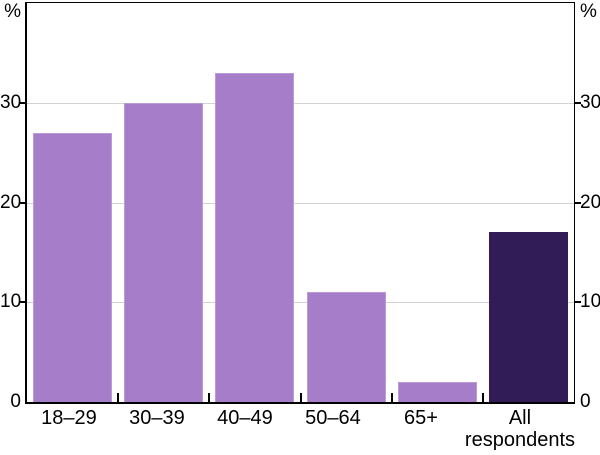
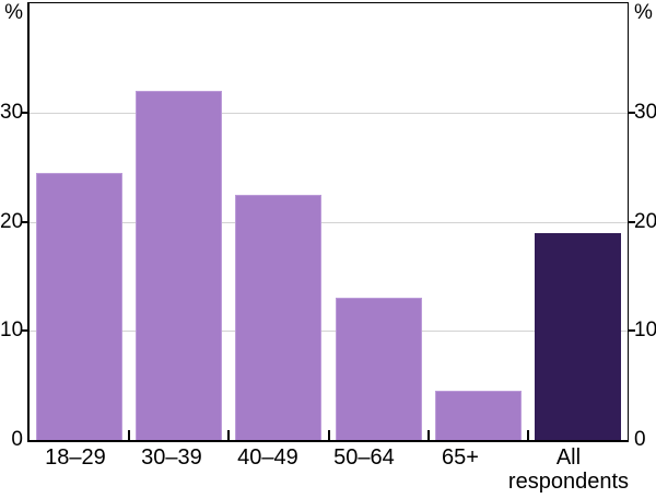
18–29: 27 -> 24
30–39: 30 -> 32
40–49: 33 -> 22
50–64: 11 -> 13
65+: 2 -> 4
All respondents: 17 -> 19
